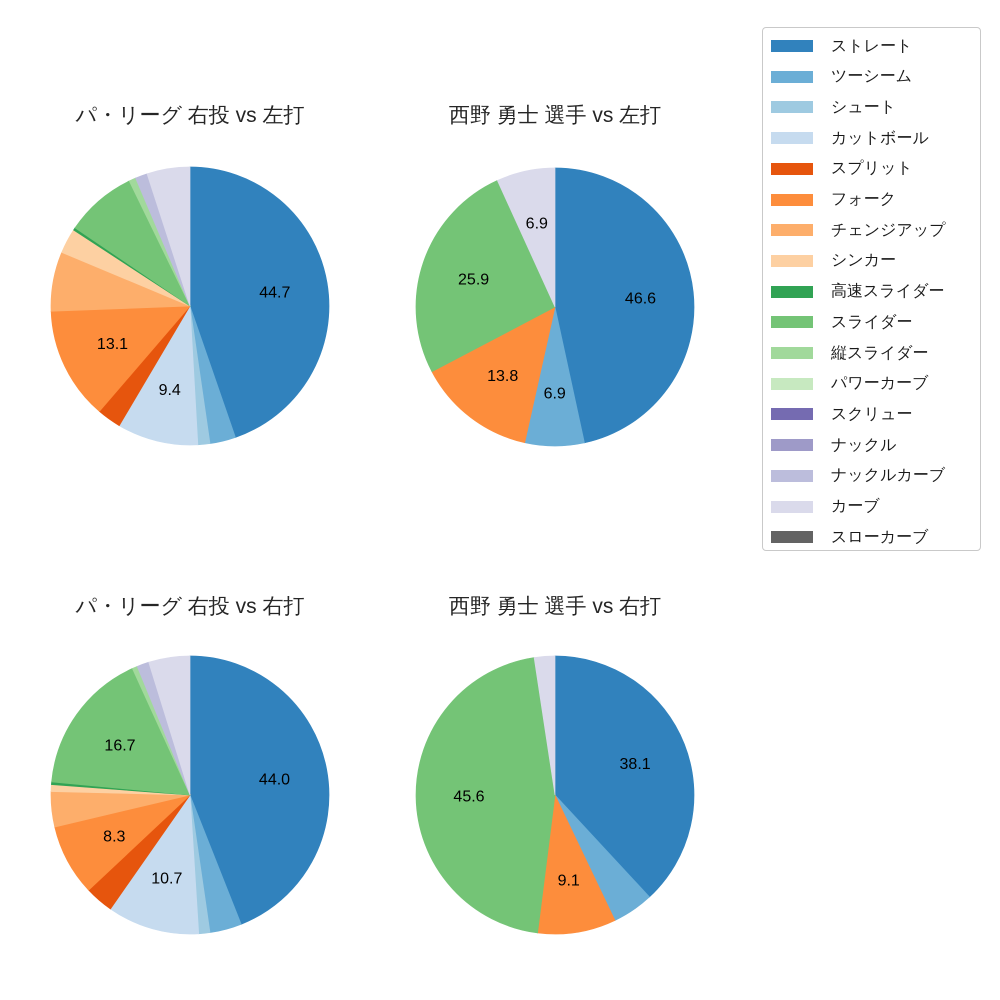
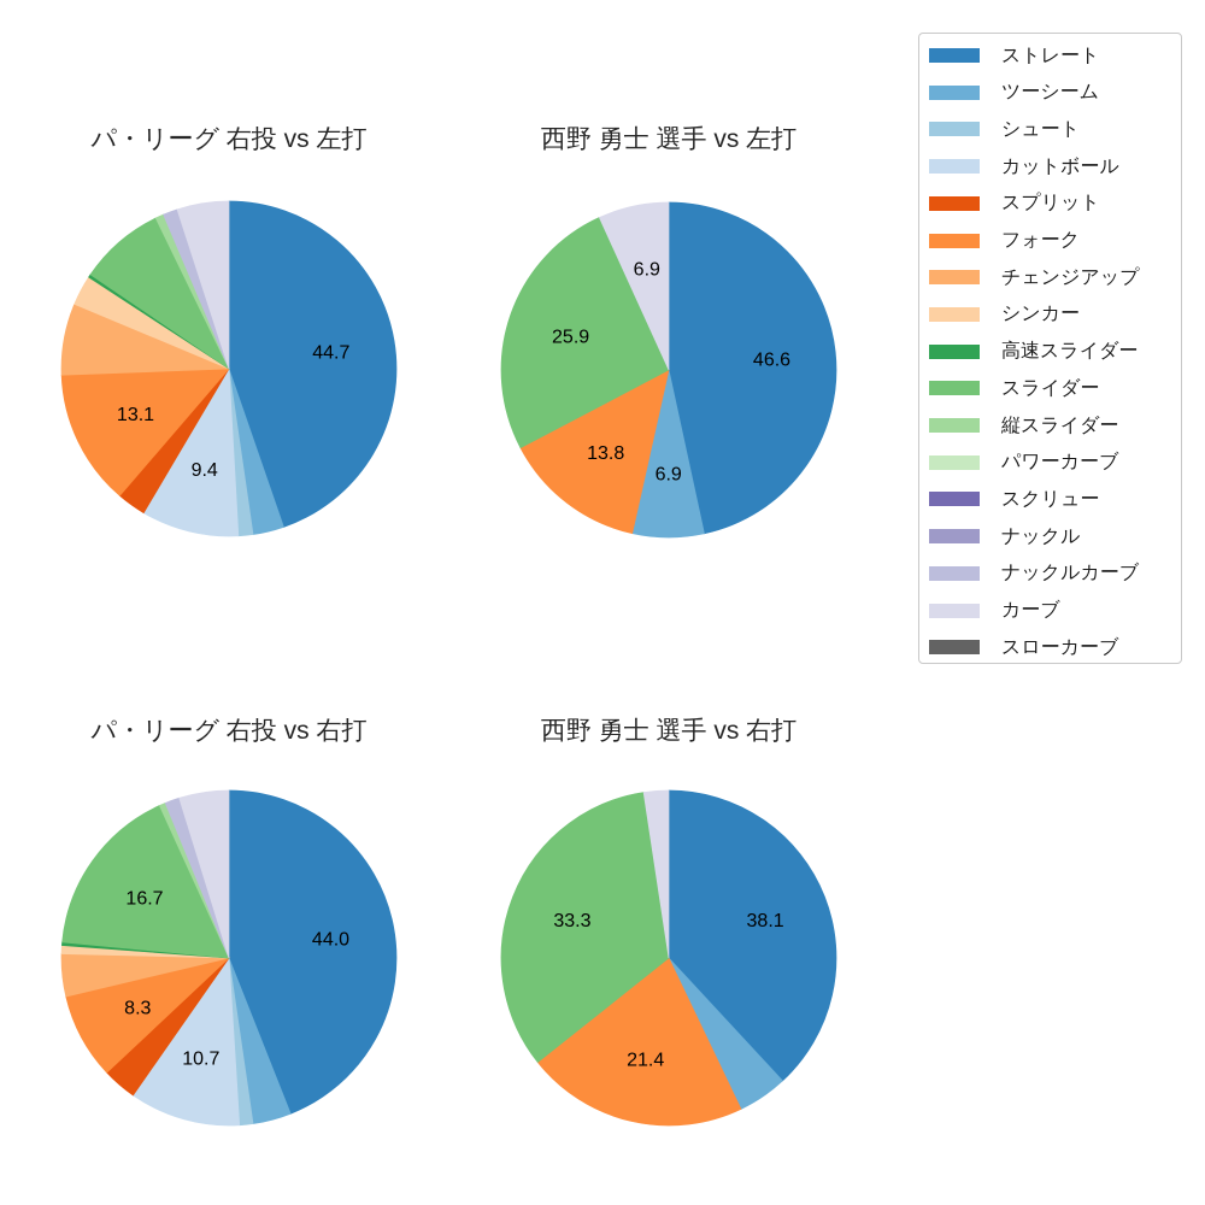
西野 勇士 選手 vs 右打/フォーク: 9.1 -> 21.4
西野 勇士 選手 vs 右打/スライダー: 45.6 -> 33.3
